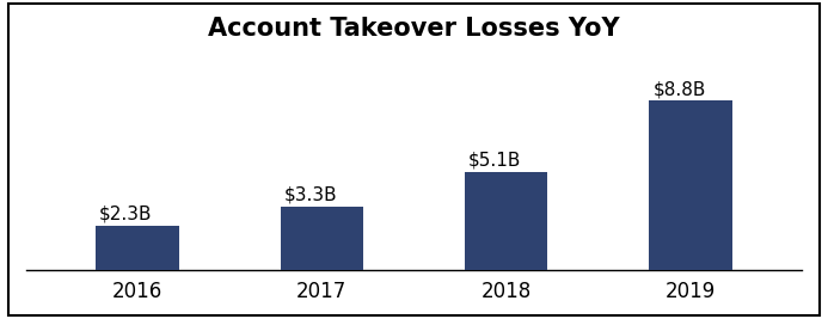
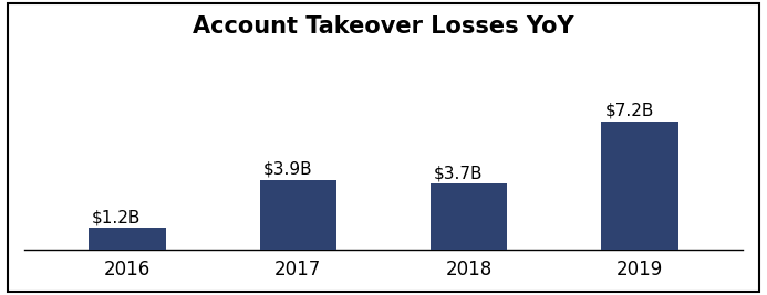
2016: $2.3B -> $1.2B
2017: $3.3B -> $3.9B
2018: $5.1B -> $3.7B
2019: $8.8B -> $7.2B
